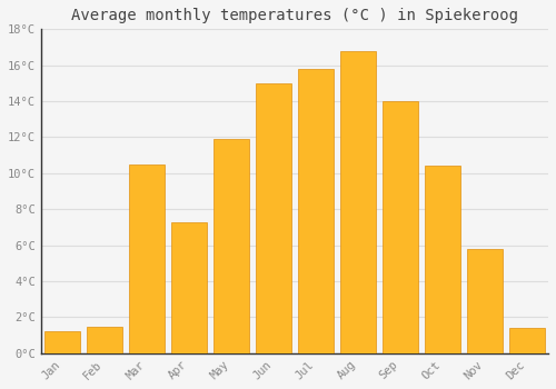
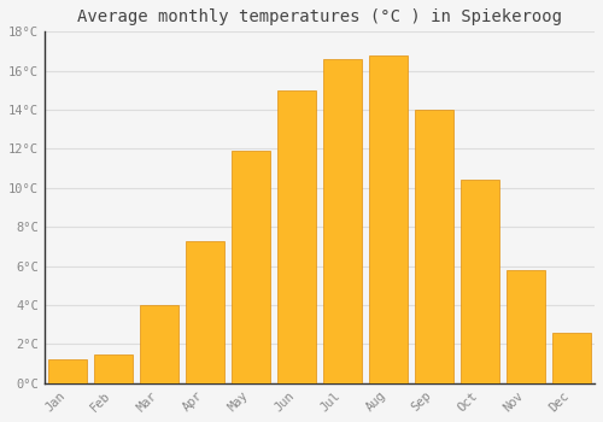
Mar: 10.5°C -> 4.0°C
Jul: 15.8°C -> 16.6°C
Dec: 1.4°C -> 2.6°C
